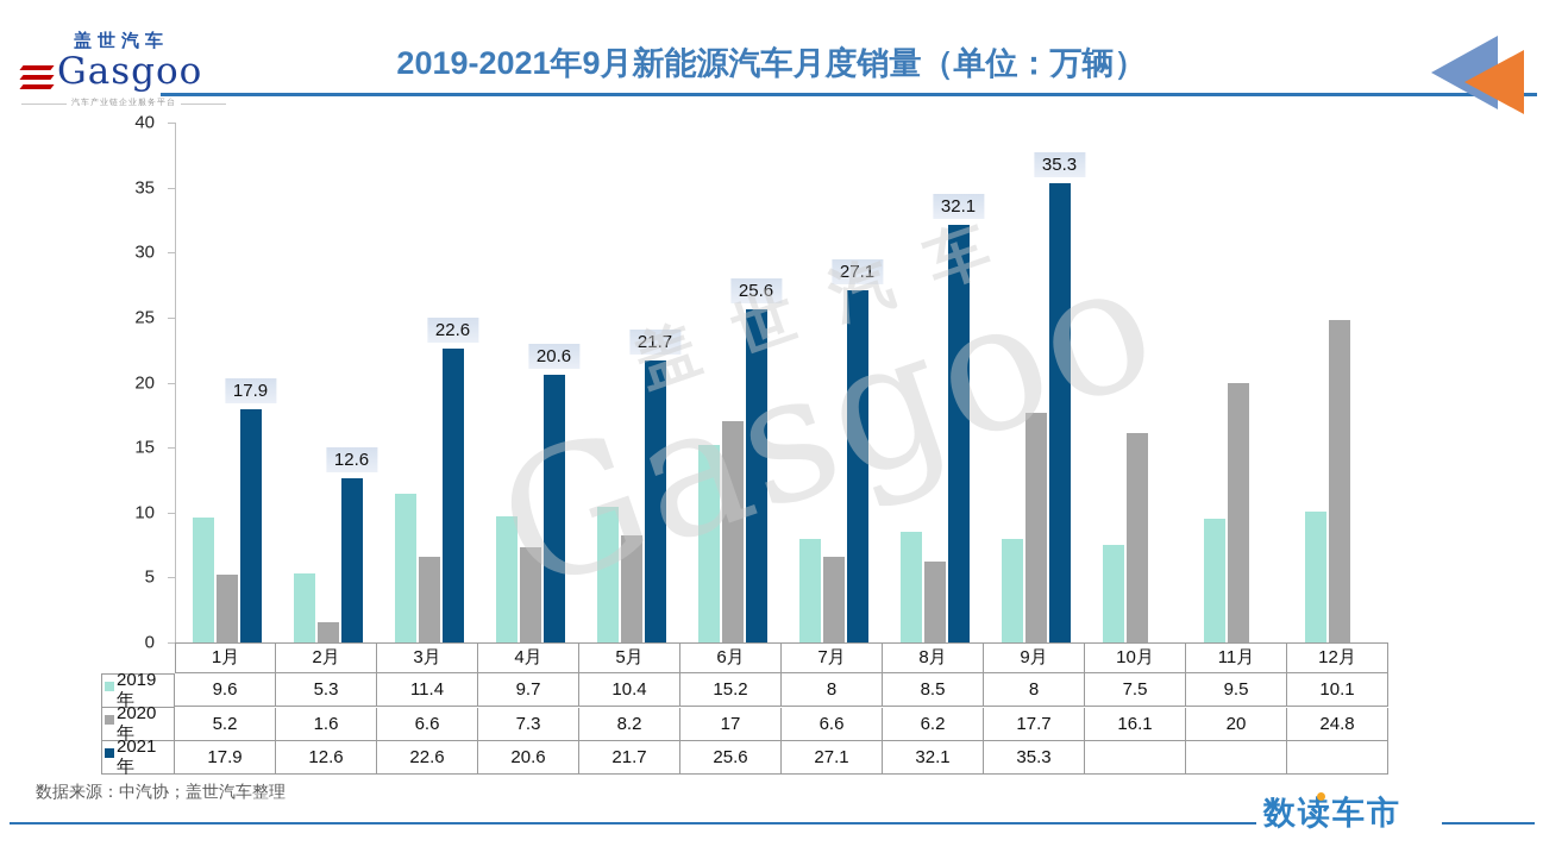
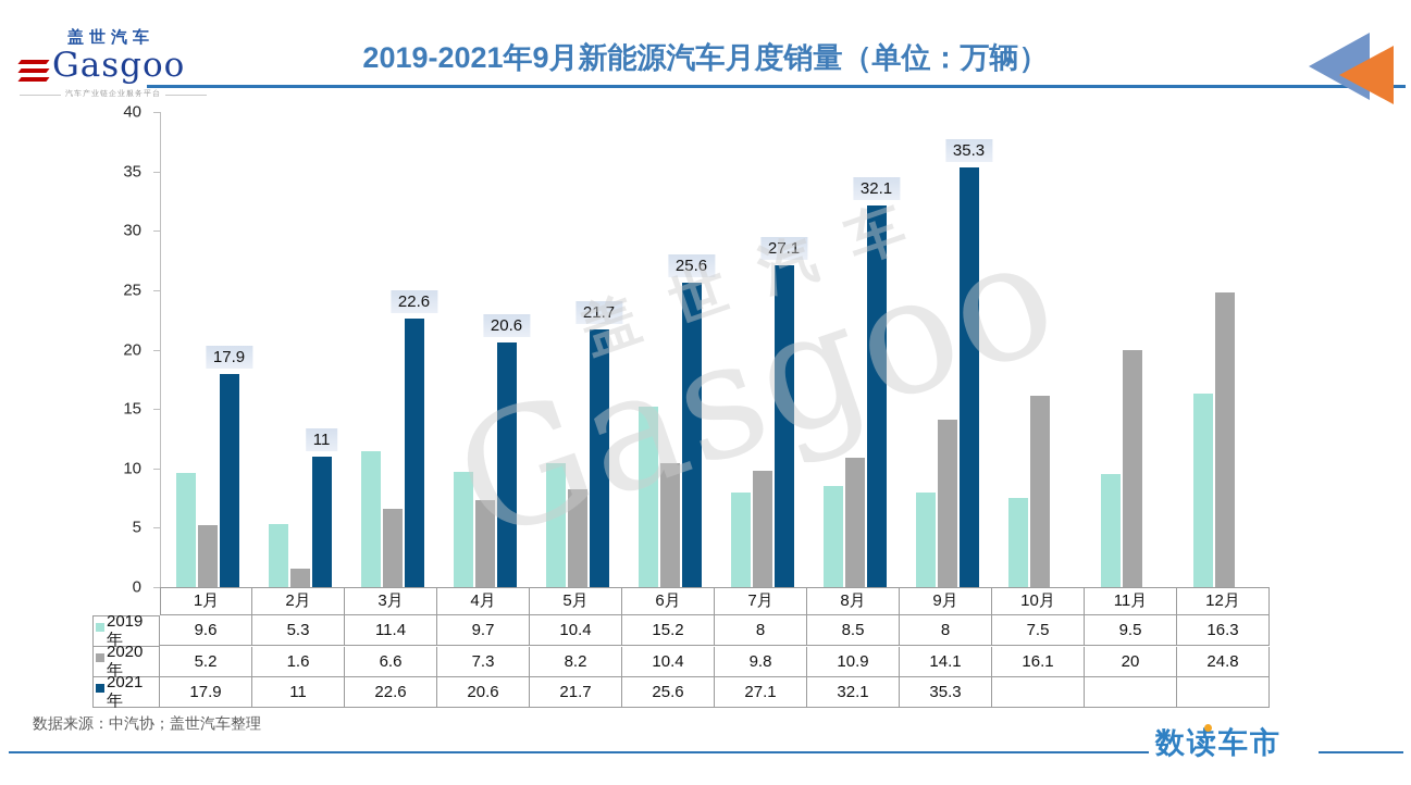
2021年/2月: 12.6 -> 11
2020年/6月: 17 -> 10.4
2020年/7月: 6.6 -> 9.8
2020年/8月: 6.2 -> 10.9
2020年/9月: 17.7 -> 14.1
2019年/12月: 10.1 -> 16.3
